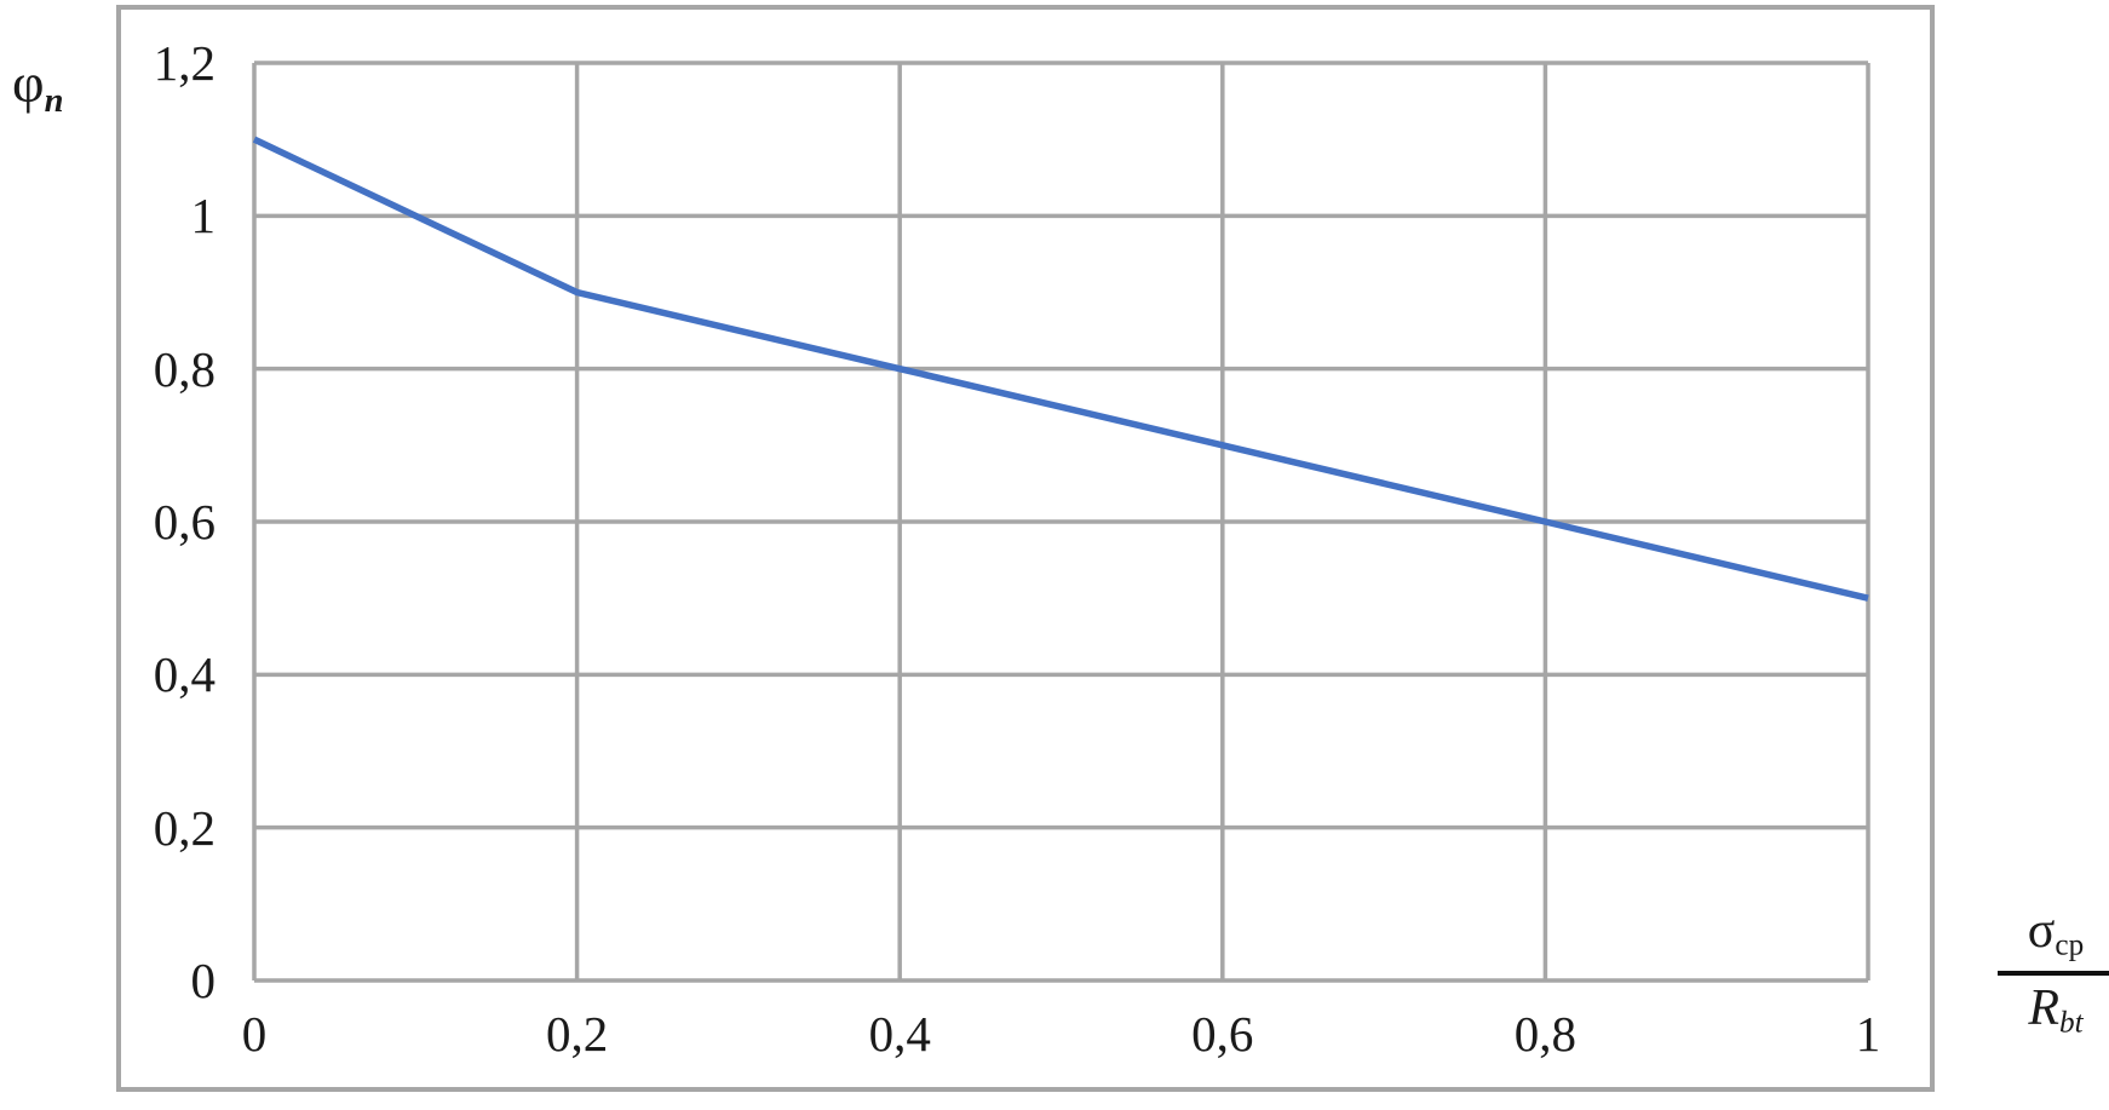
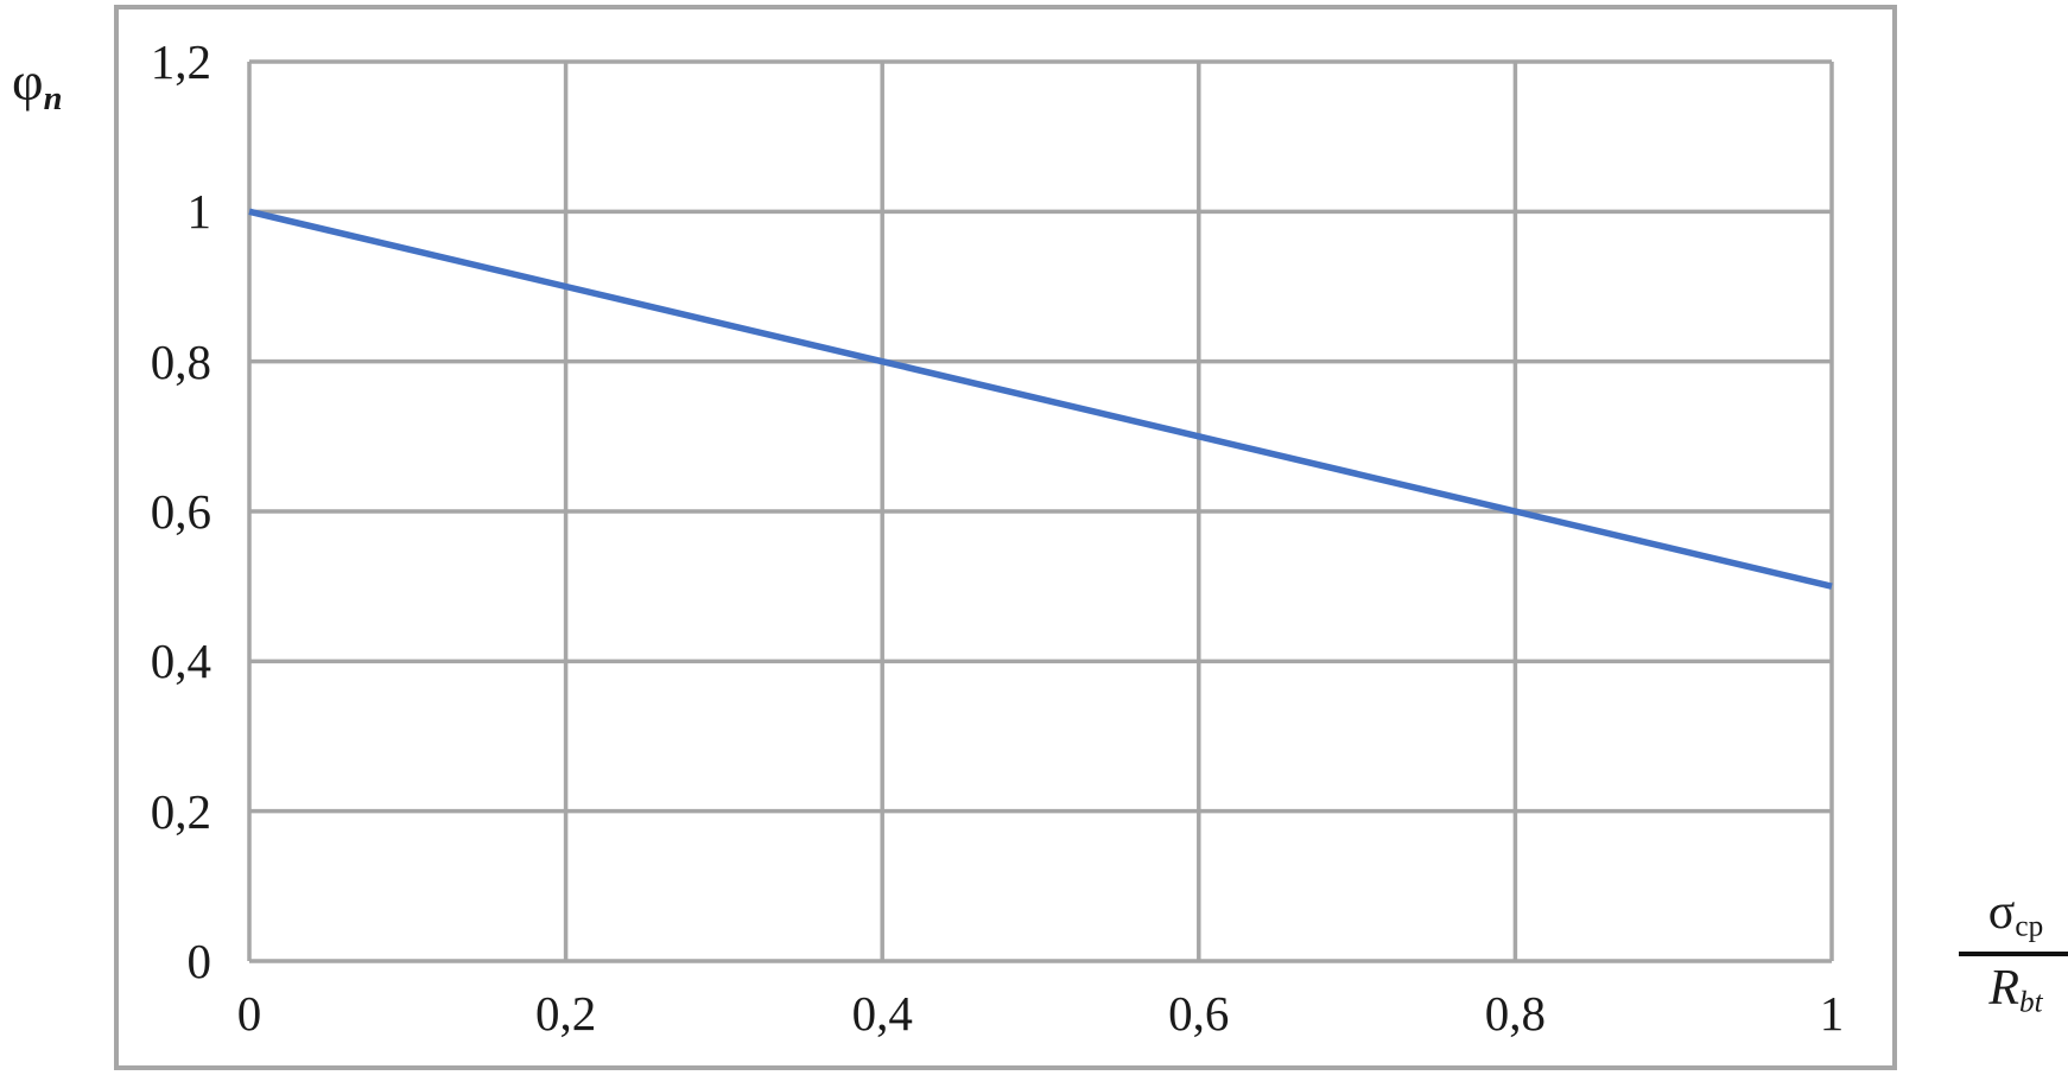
0: 1,1 -> 1,0
